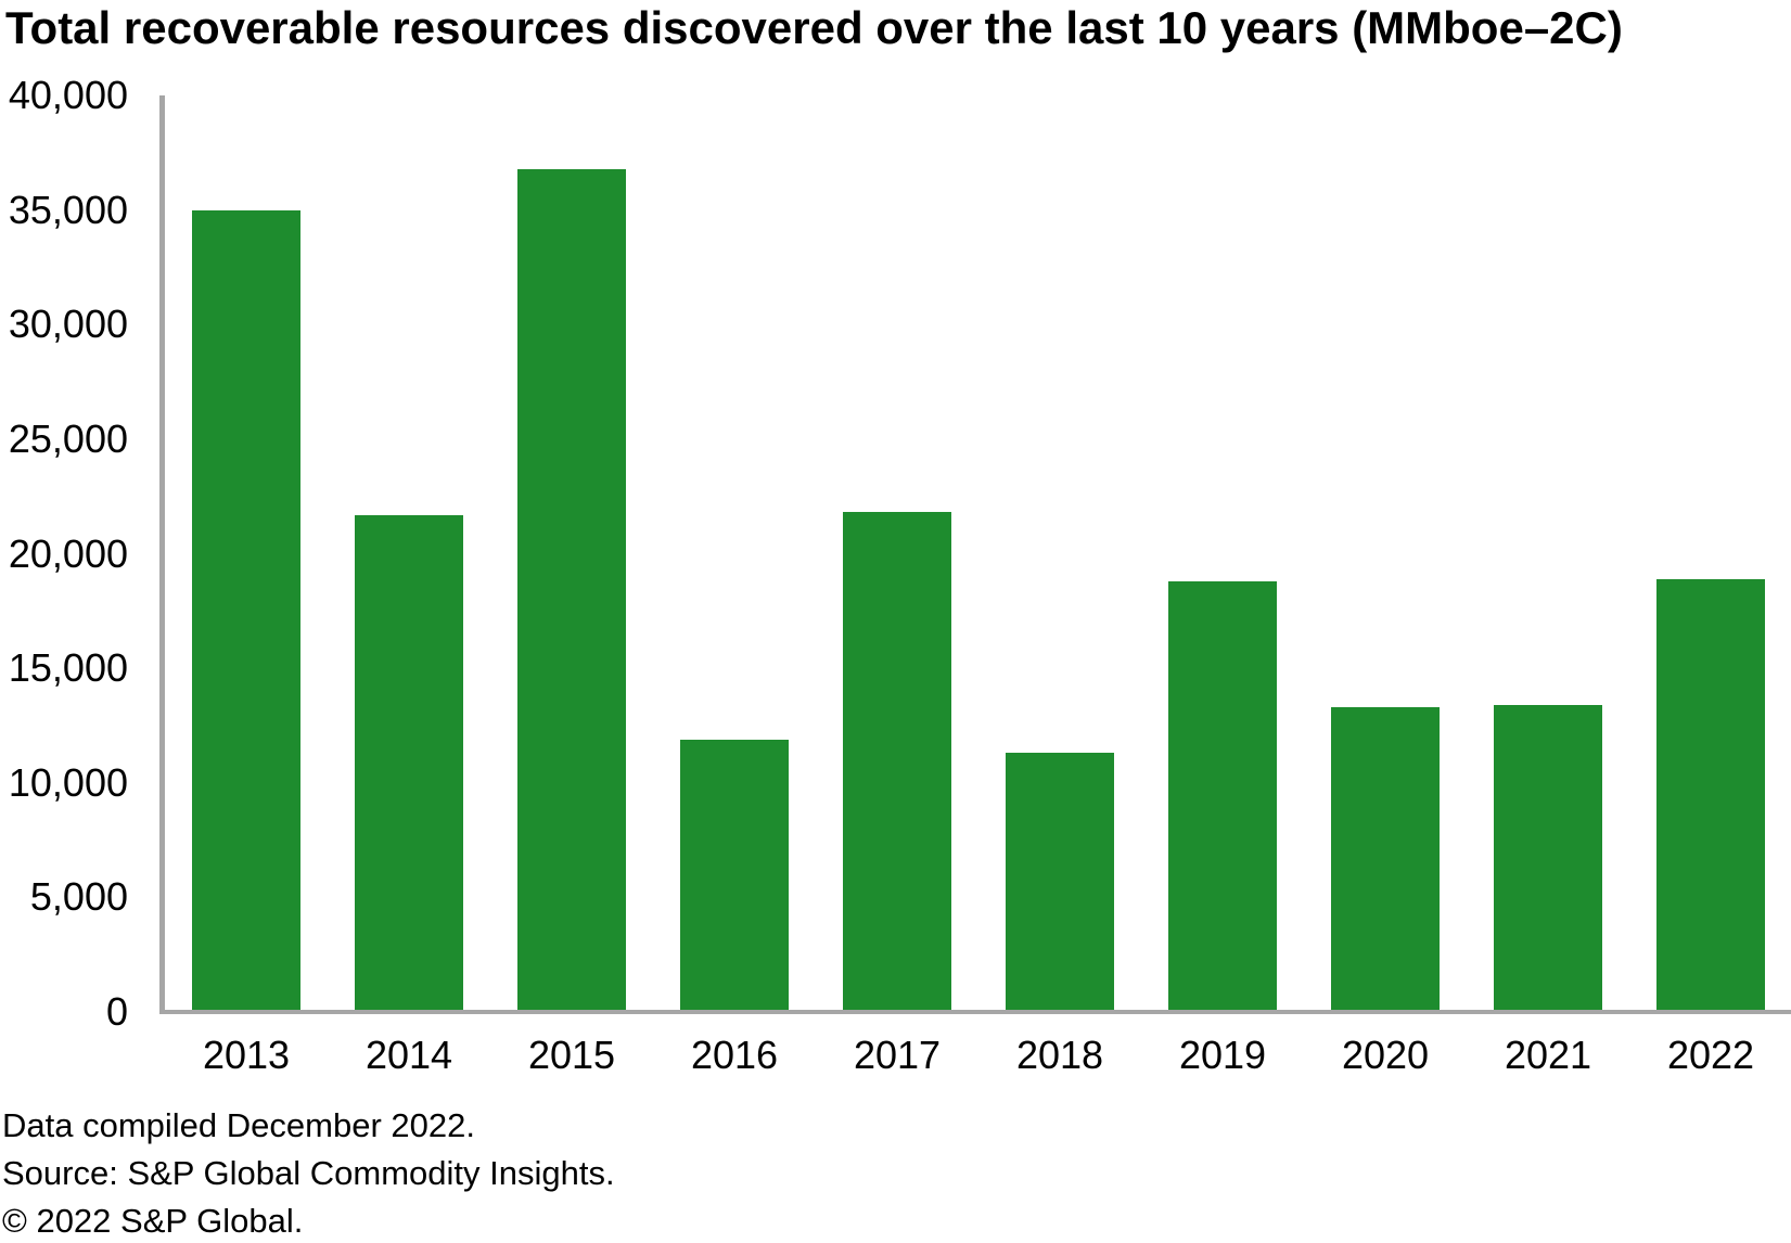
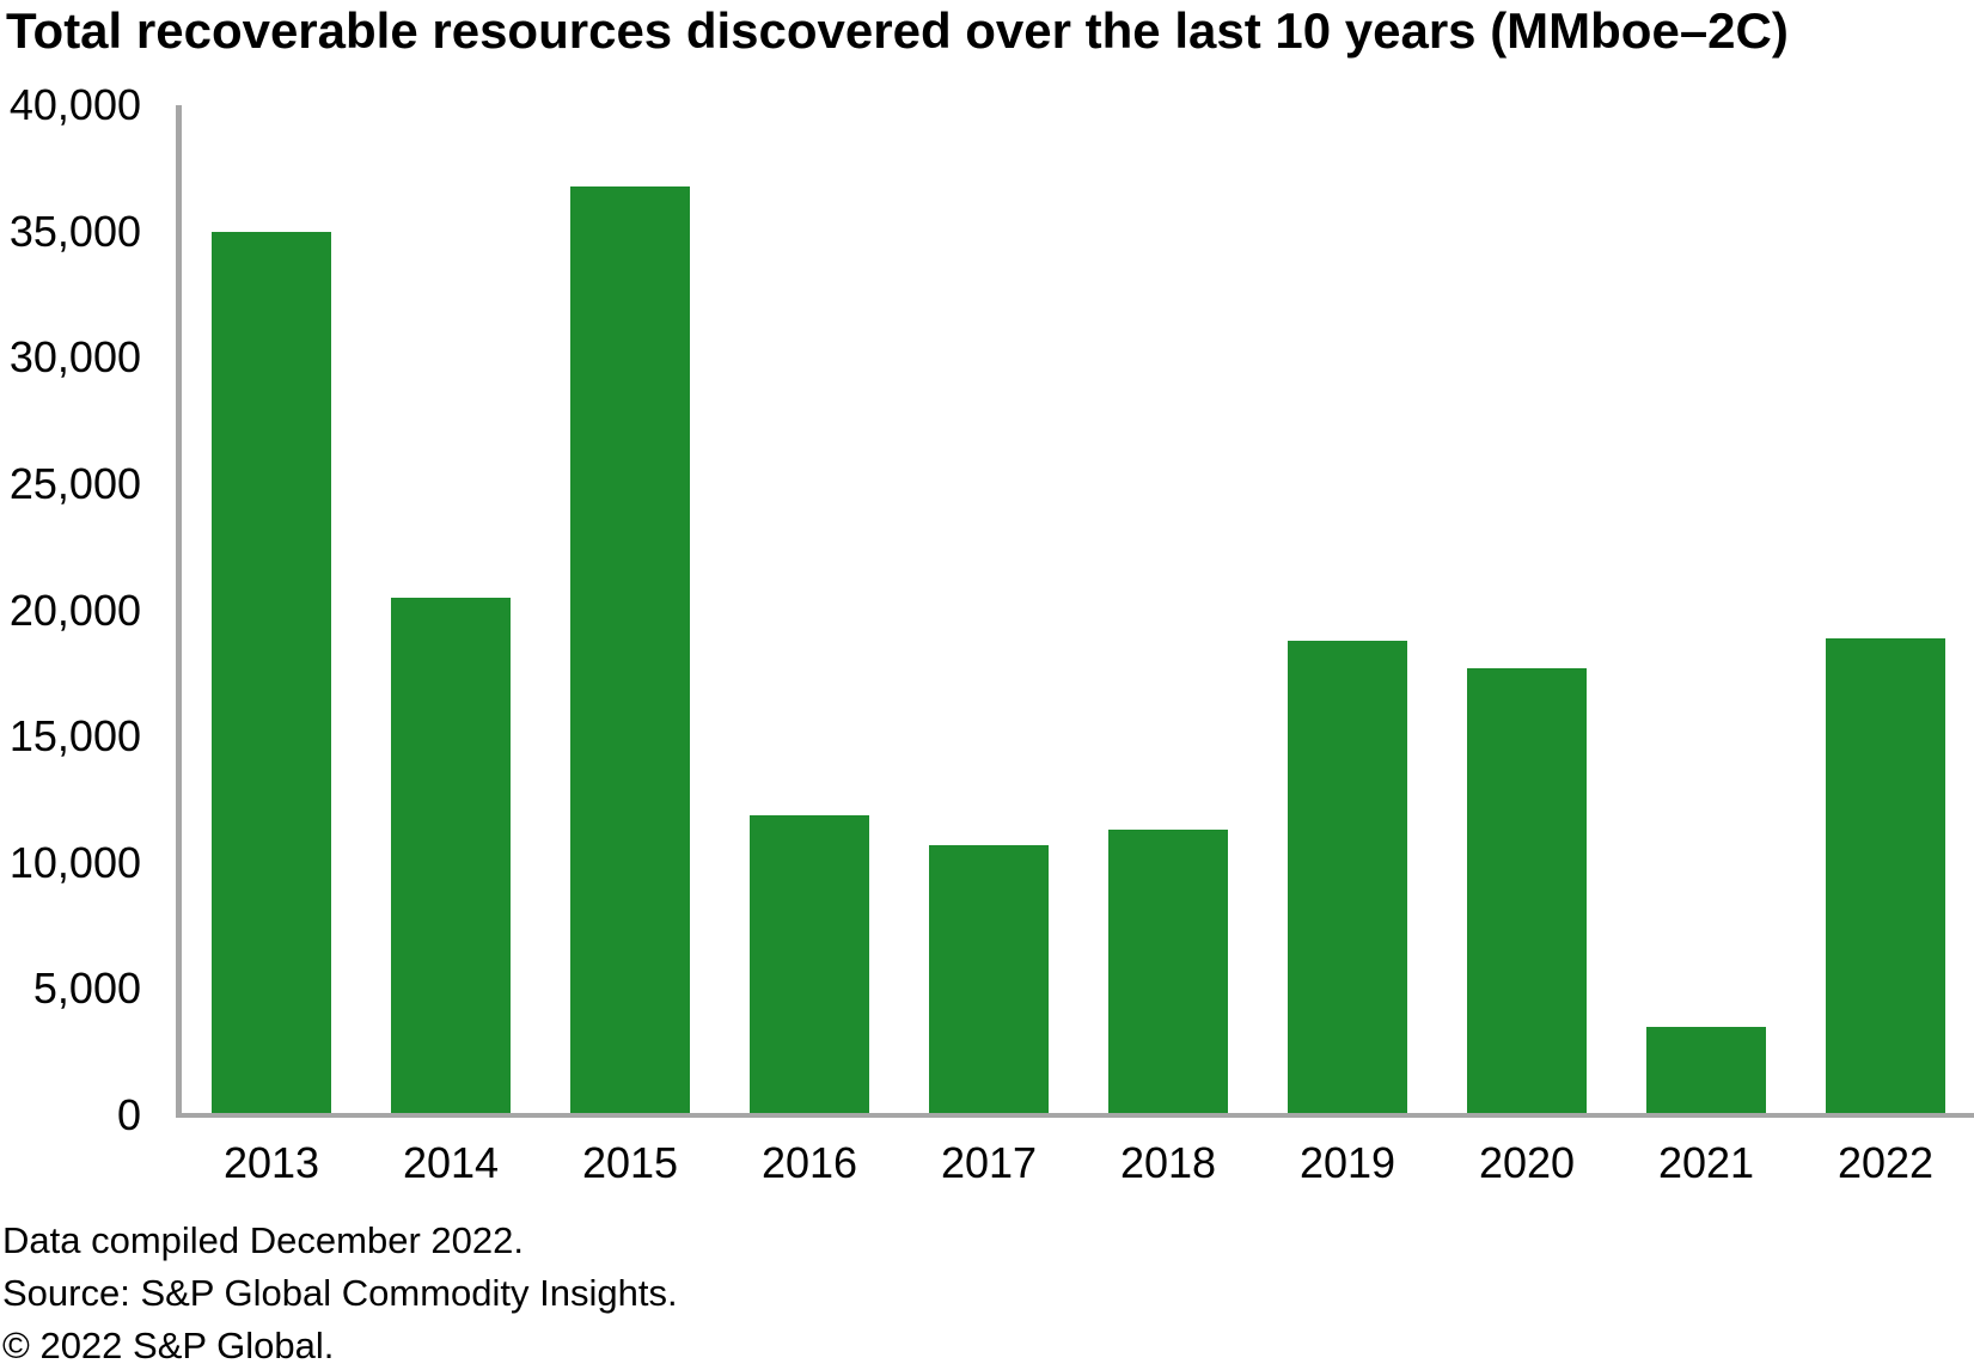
2014: 21700 -> 20500
2017: 21800 -> 10700
2020: 13300 -> 17700
2021: 13400 -> 3500
